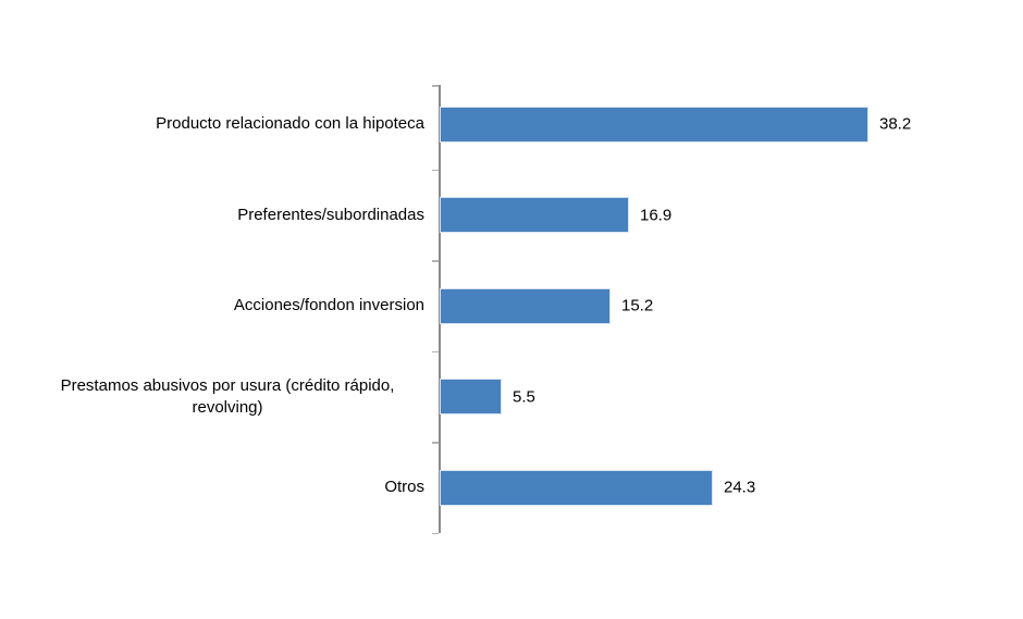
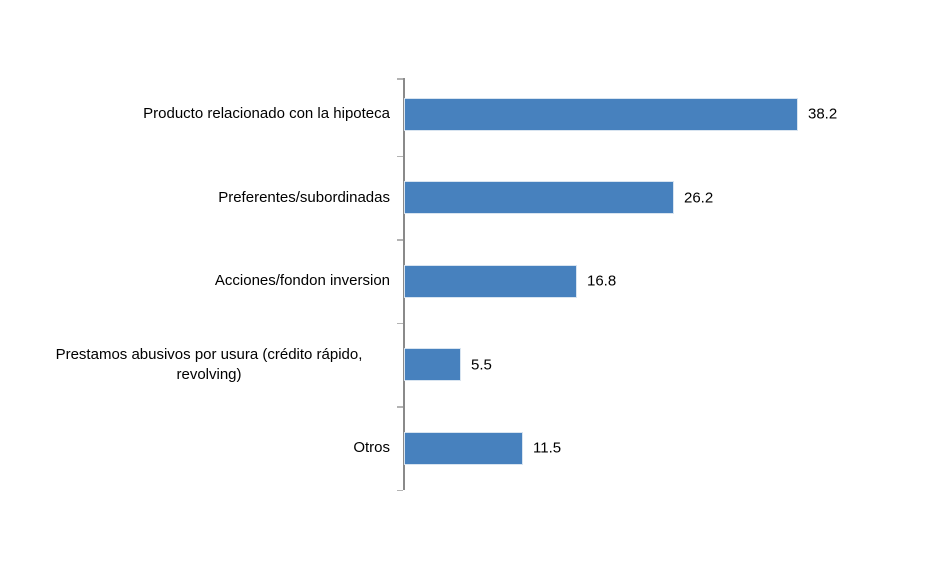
Preferentes/subordinadas: 16.9 -> 26.2
Acciones/fondon inversion: 15.2 -> 16.8
Otros: 24.3 -> 11.5
